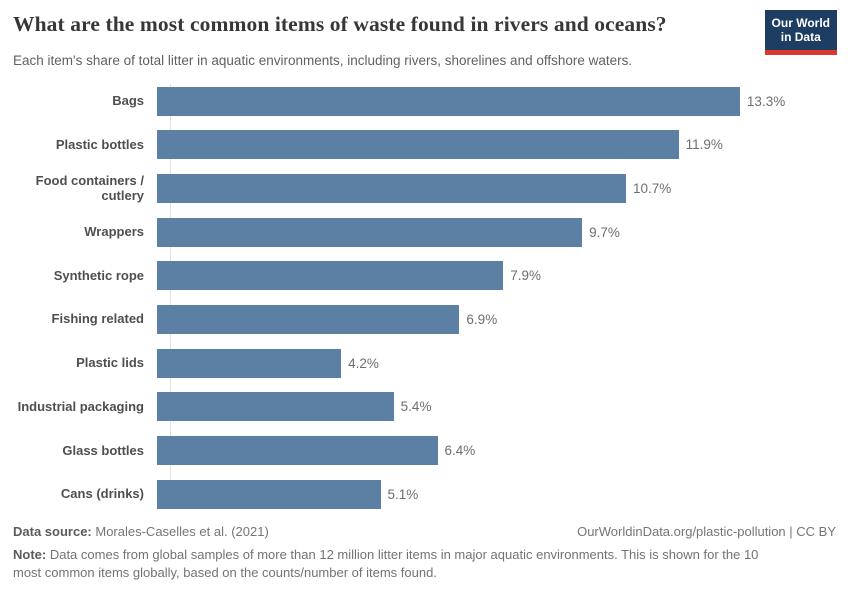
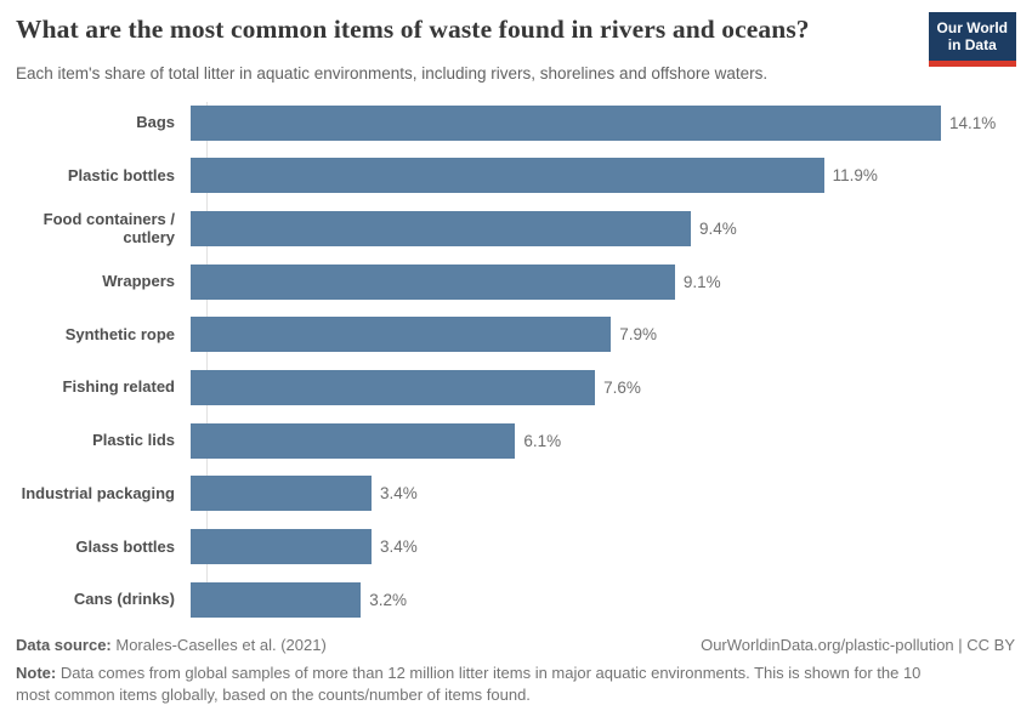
Bags: 13.3% -> 14.1%
Food containers / cutlery: 10.7% -> 9.4%
Wrappers: 9.7% -> 9.1%
Fishing related: 6.9% -> 7.6%
Plastic lids: 4.2% -> 6.1%
Industrial packaging: 5.4% -> 3.4%
Glass bottles: 6.4% -> 3.4%
Cans (drinks): 5.1% -> 3.2%
